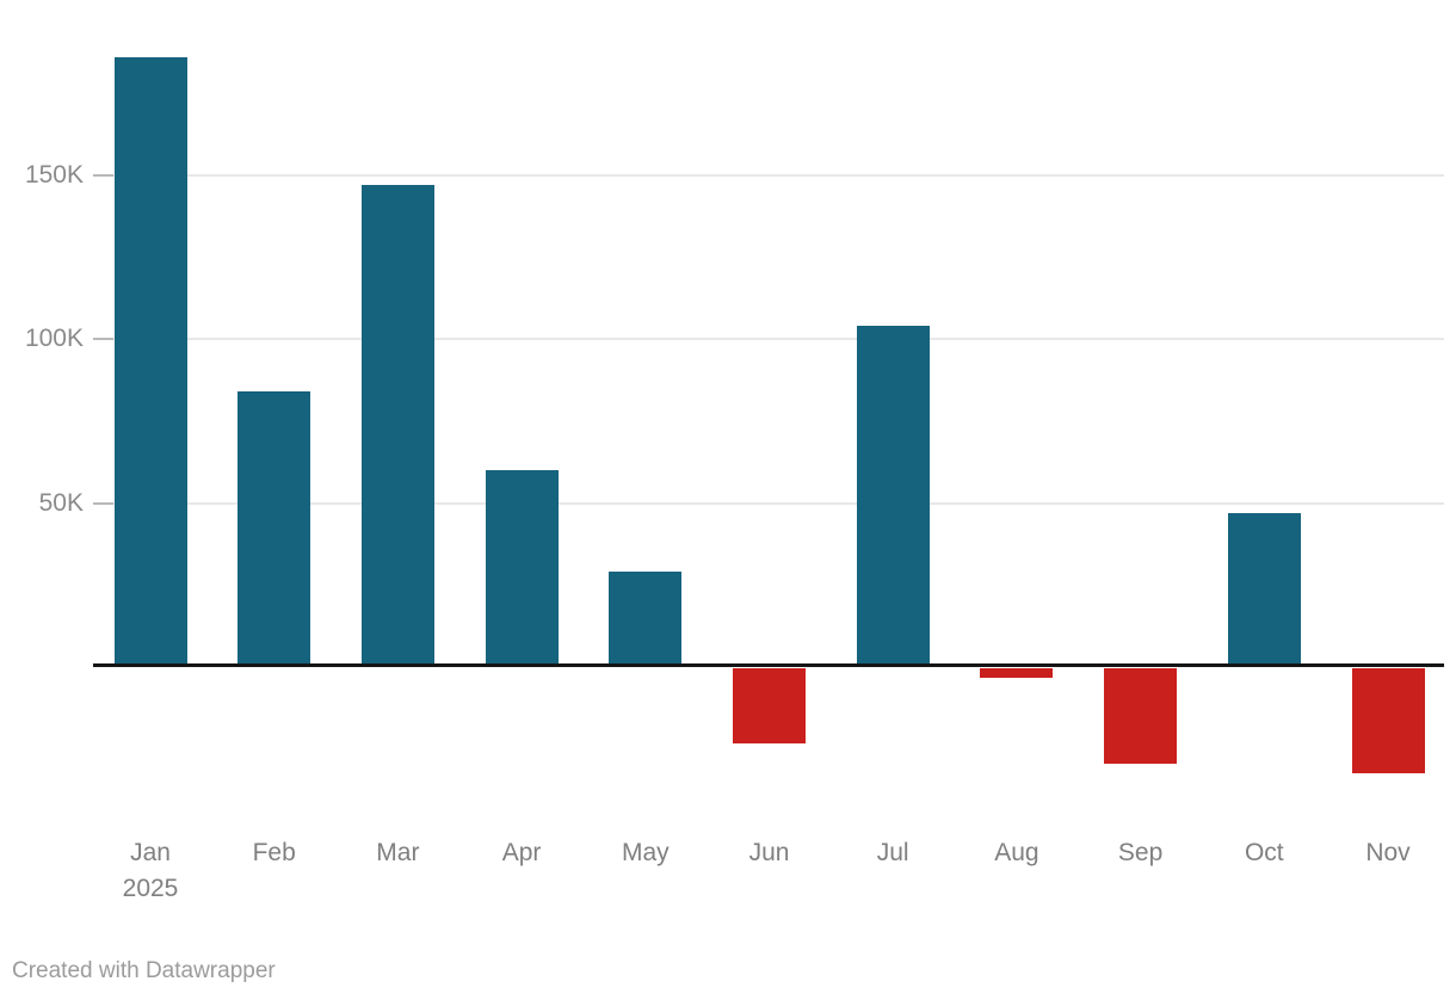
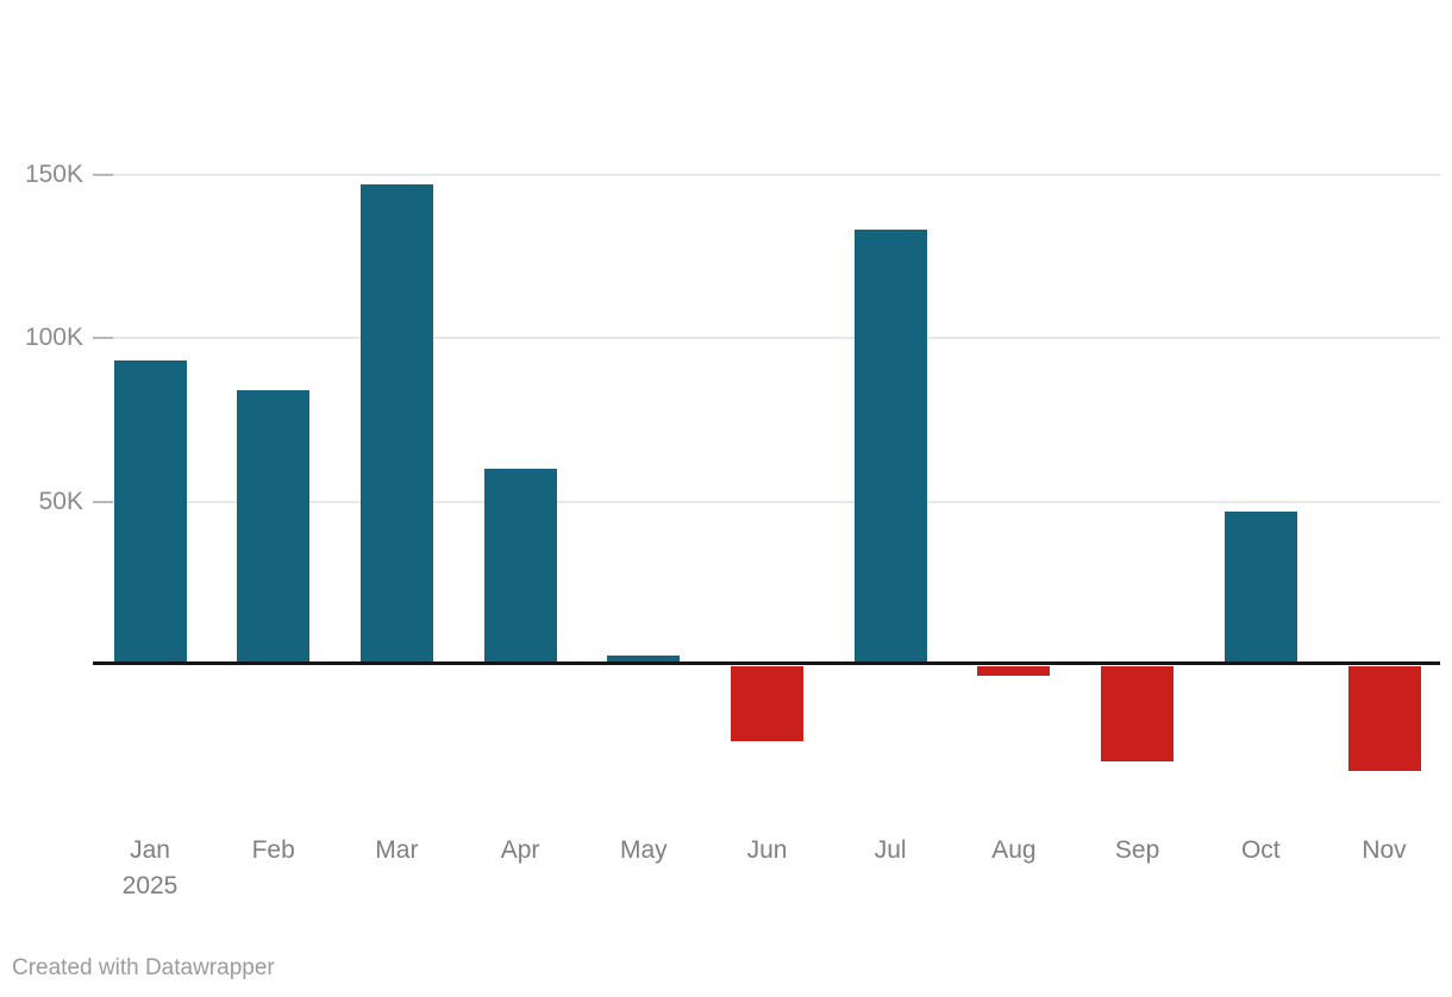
Jan 2025: 186K -> 93K
May: 29K -> 3K
Jul: 104K -> 133K
